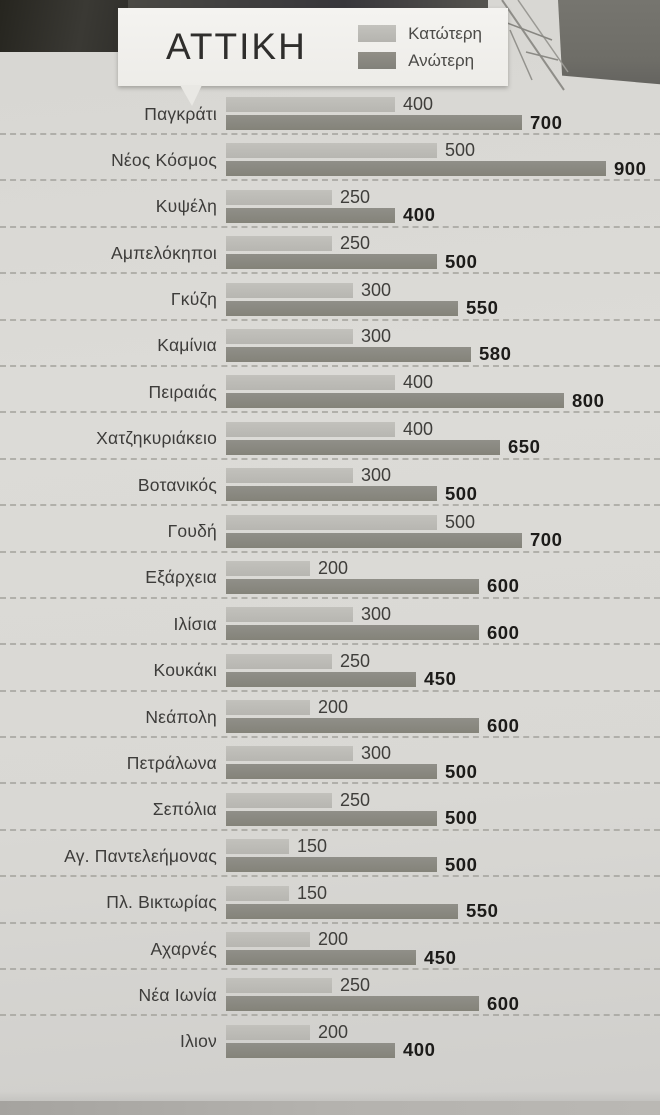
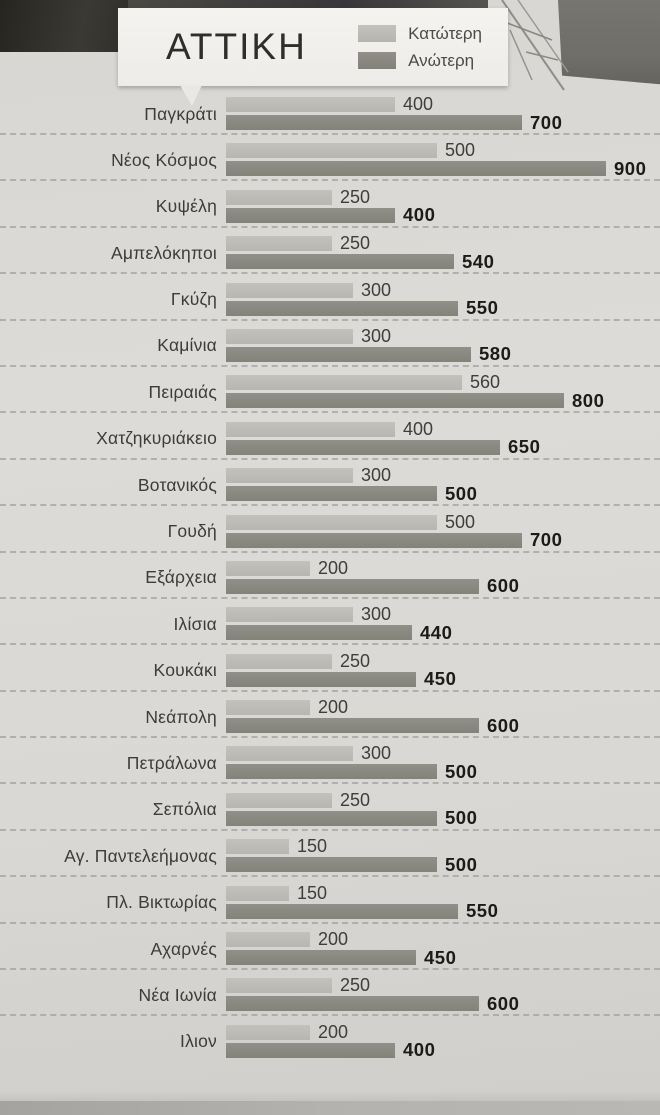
Ανώτερη/Αμπελόκηποι: 500 -> 540
Κατώτερη/Πειραιάς: 400 -> 560
Ανώτερη/Ιλίσια: 600 -> 440
